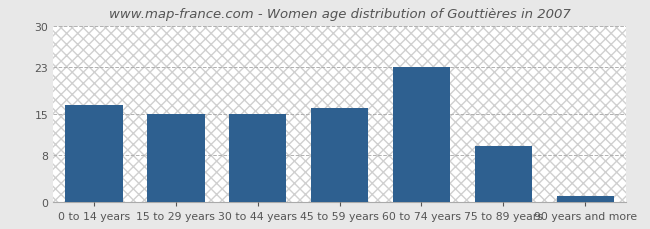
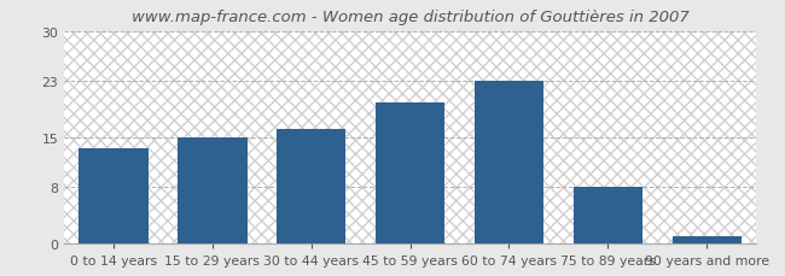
0 to 14 years: 16.5 -> 13.4
30 to 44 years: 15.0 -> 16.2
45 to 59 years: 16.0 -> 19.8
75 to 89 years: 9.5 -> 8.0
